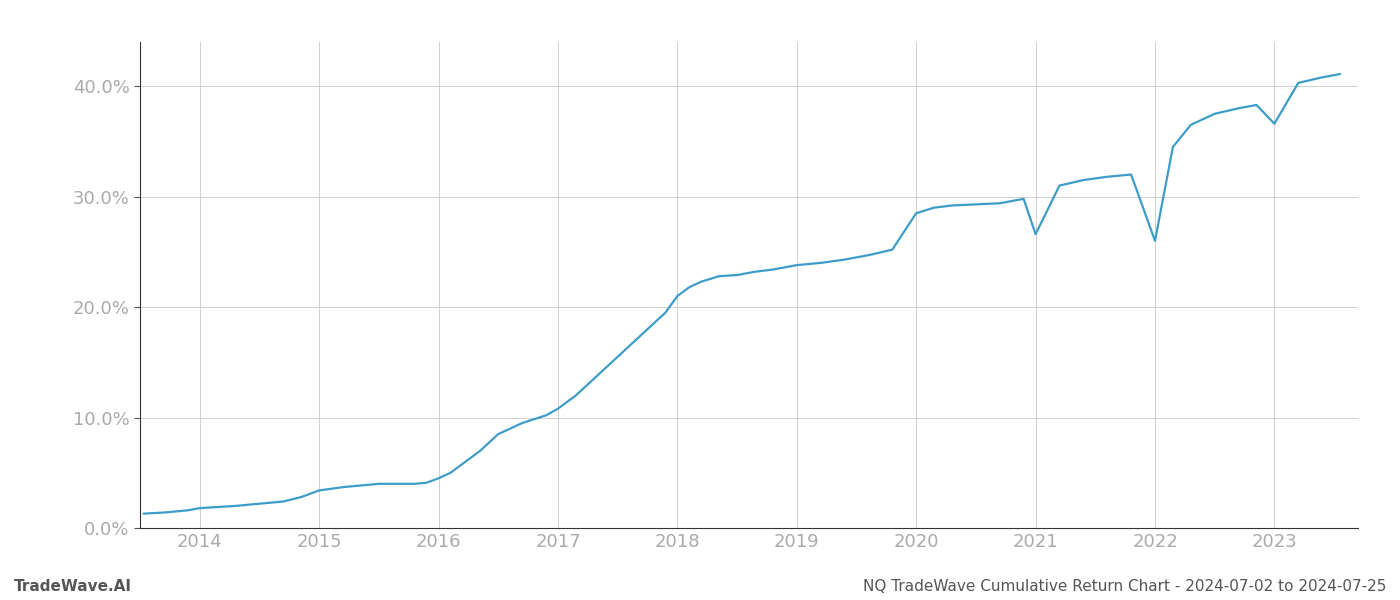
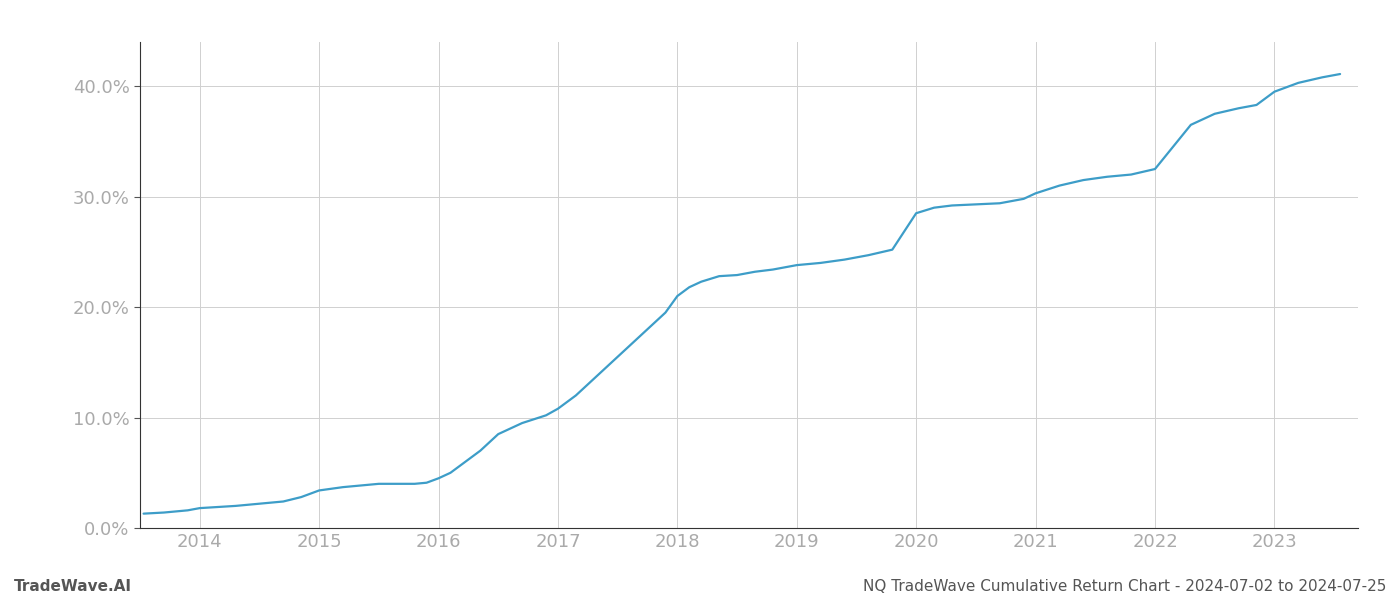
2021: 26.6% -> 30.3%
2022: 26.0% -> 32.5%
2023: 36.6% -> 39.5%
